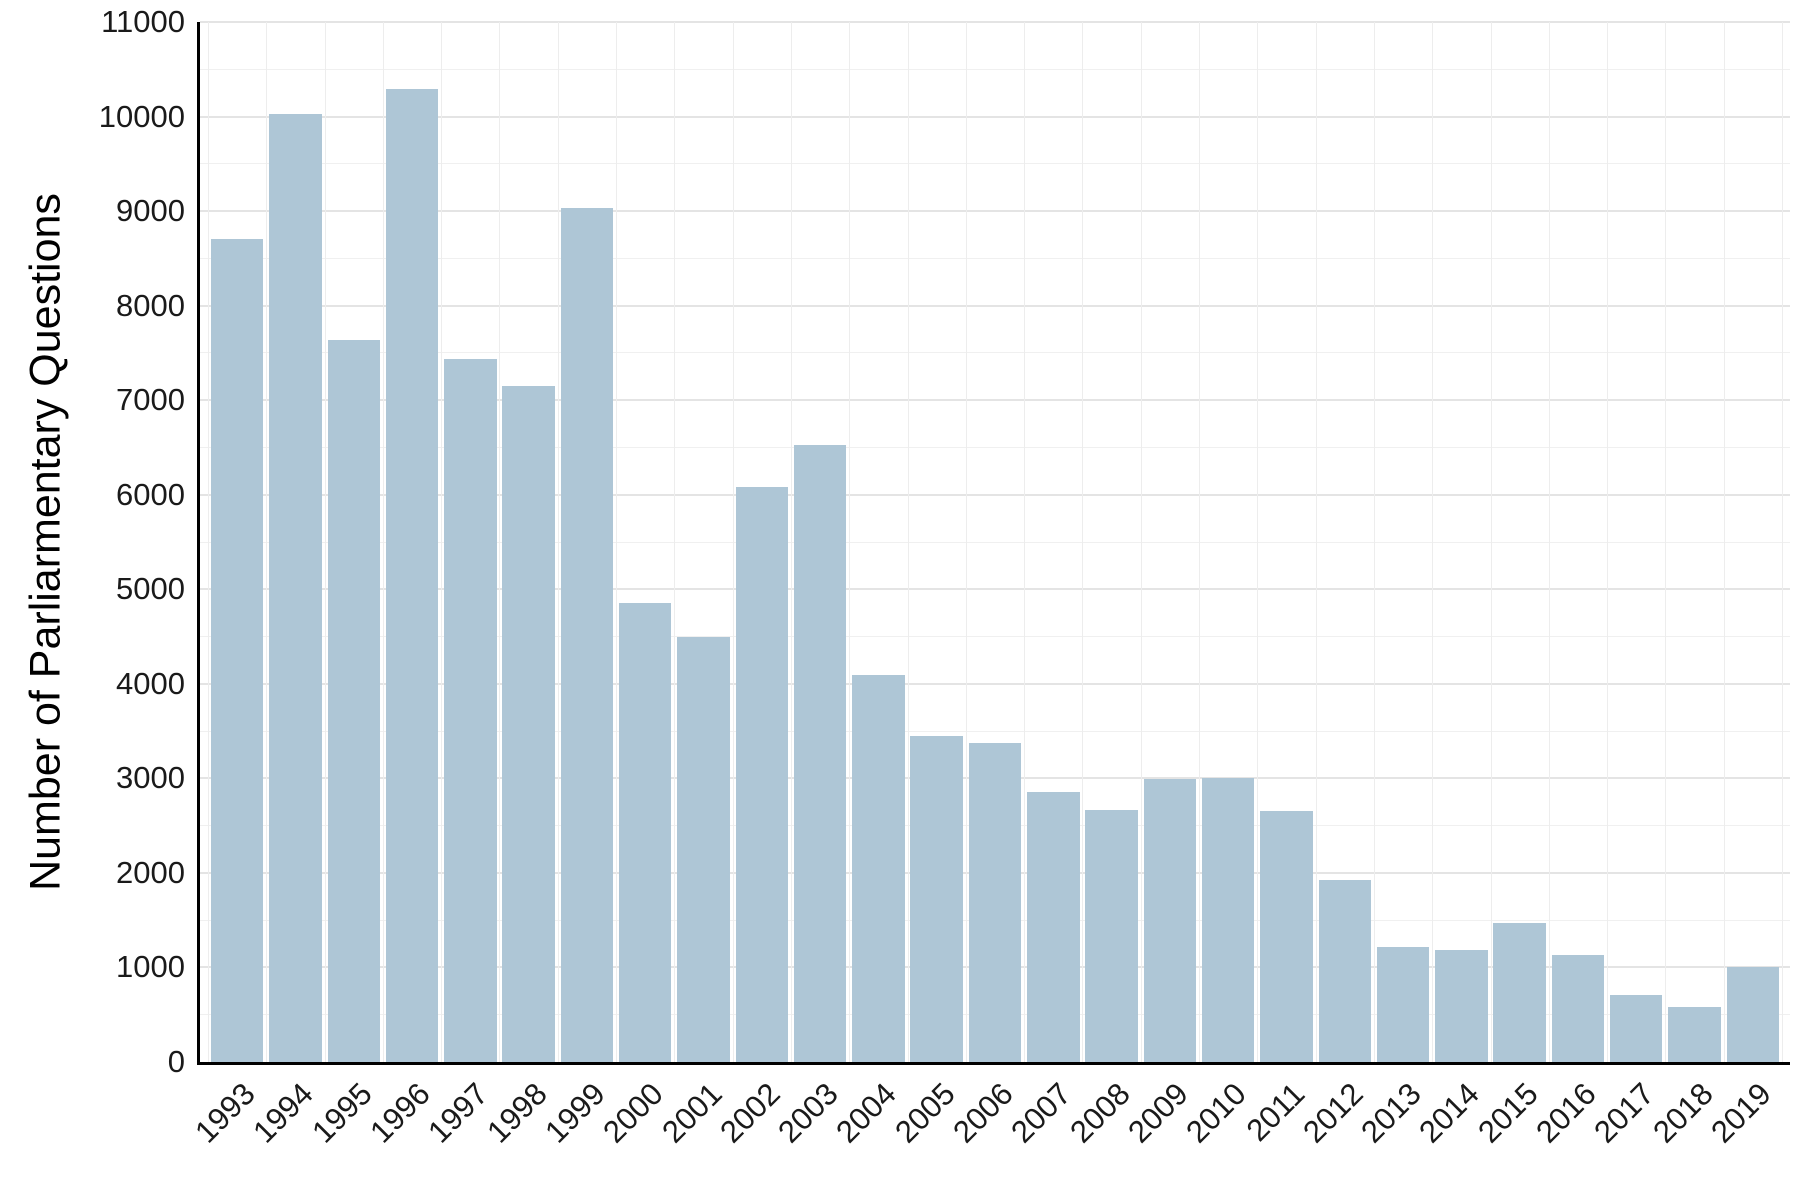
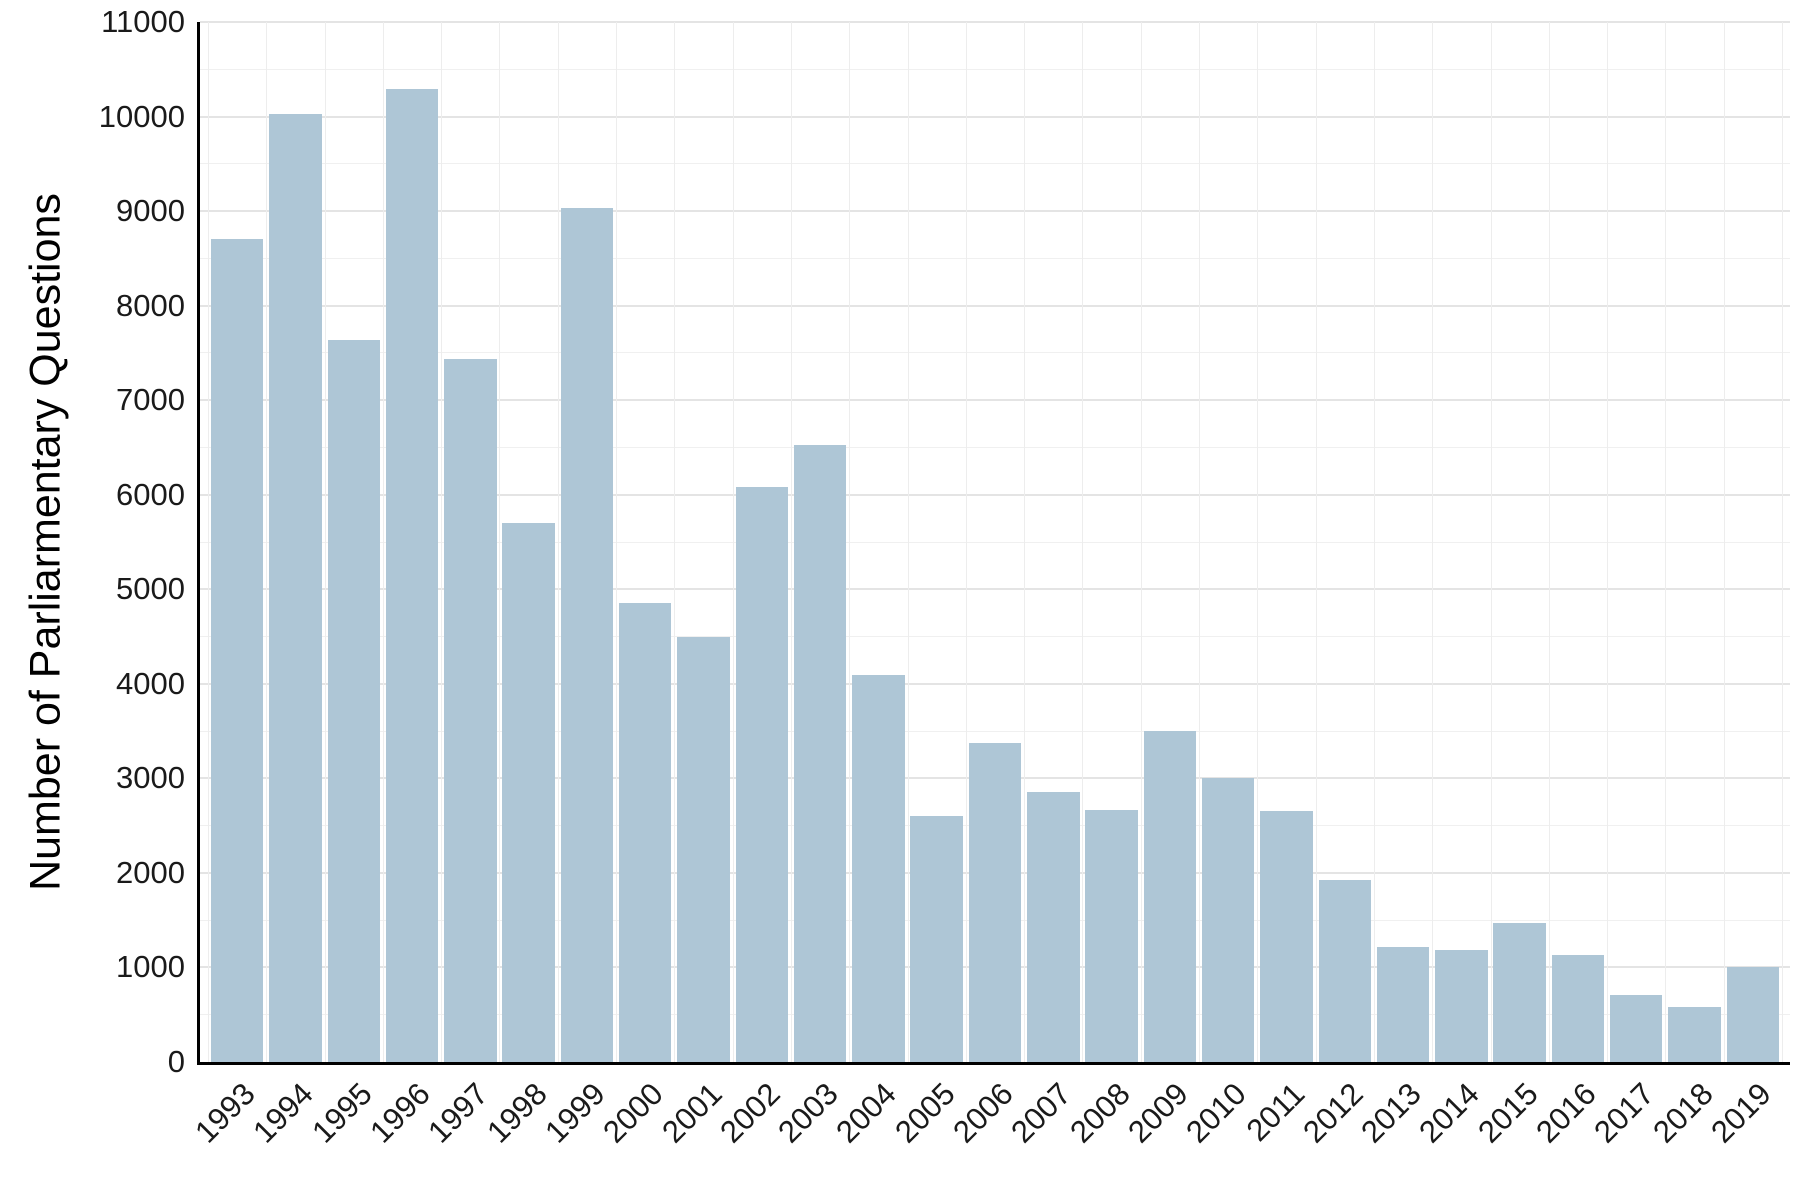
1998: 7200 -> 5700
2005: 3400 -> 2600
2009: 3000 -> 3500
